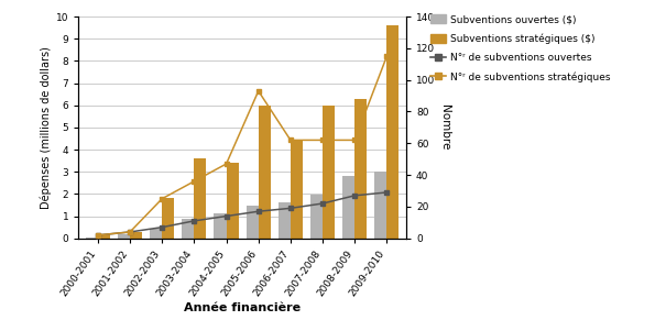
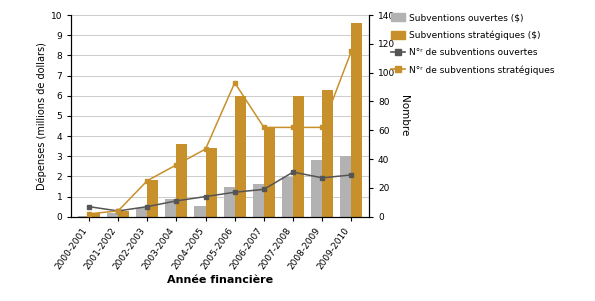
N°ʳ de subventions ouvertes/2000-2001: 2 -> 7
Subventions ouvertes ($)/2004-2005: 1.15 -> 0.55
N°ʳ de subventions ouvertes/2007-2008: 22 -> 31
